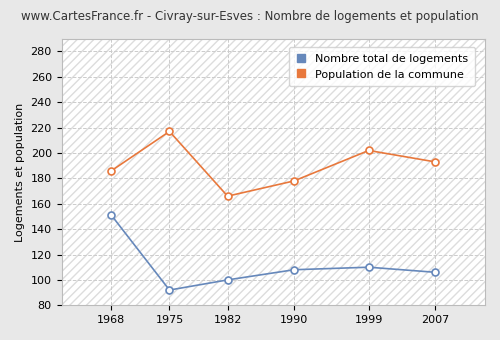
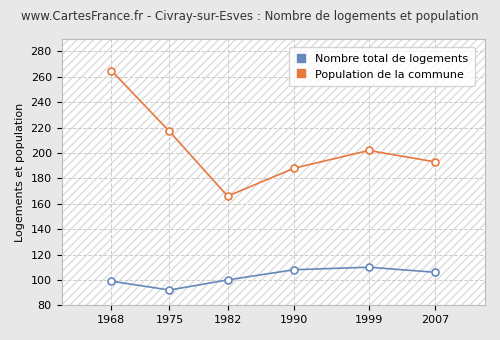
Nombre total de logements/1968: 151 -> 99
Population de la commune/1968: 186 -> 265
Population de la commune/1990: 178 -> 188
